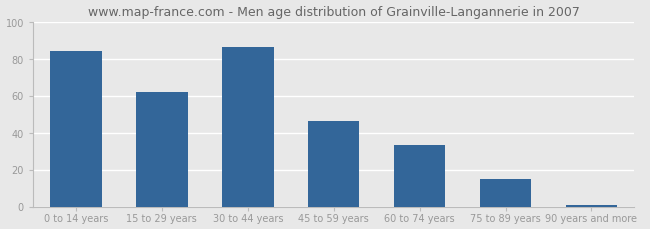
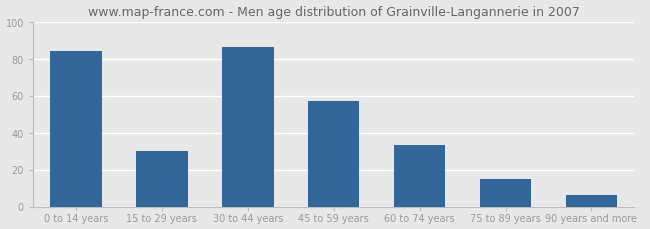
15 to 29 years: 62 -> 30
45 to 59 years: 46 -> 57
90 years and more: 1 -> 6
